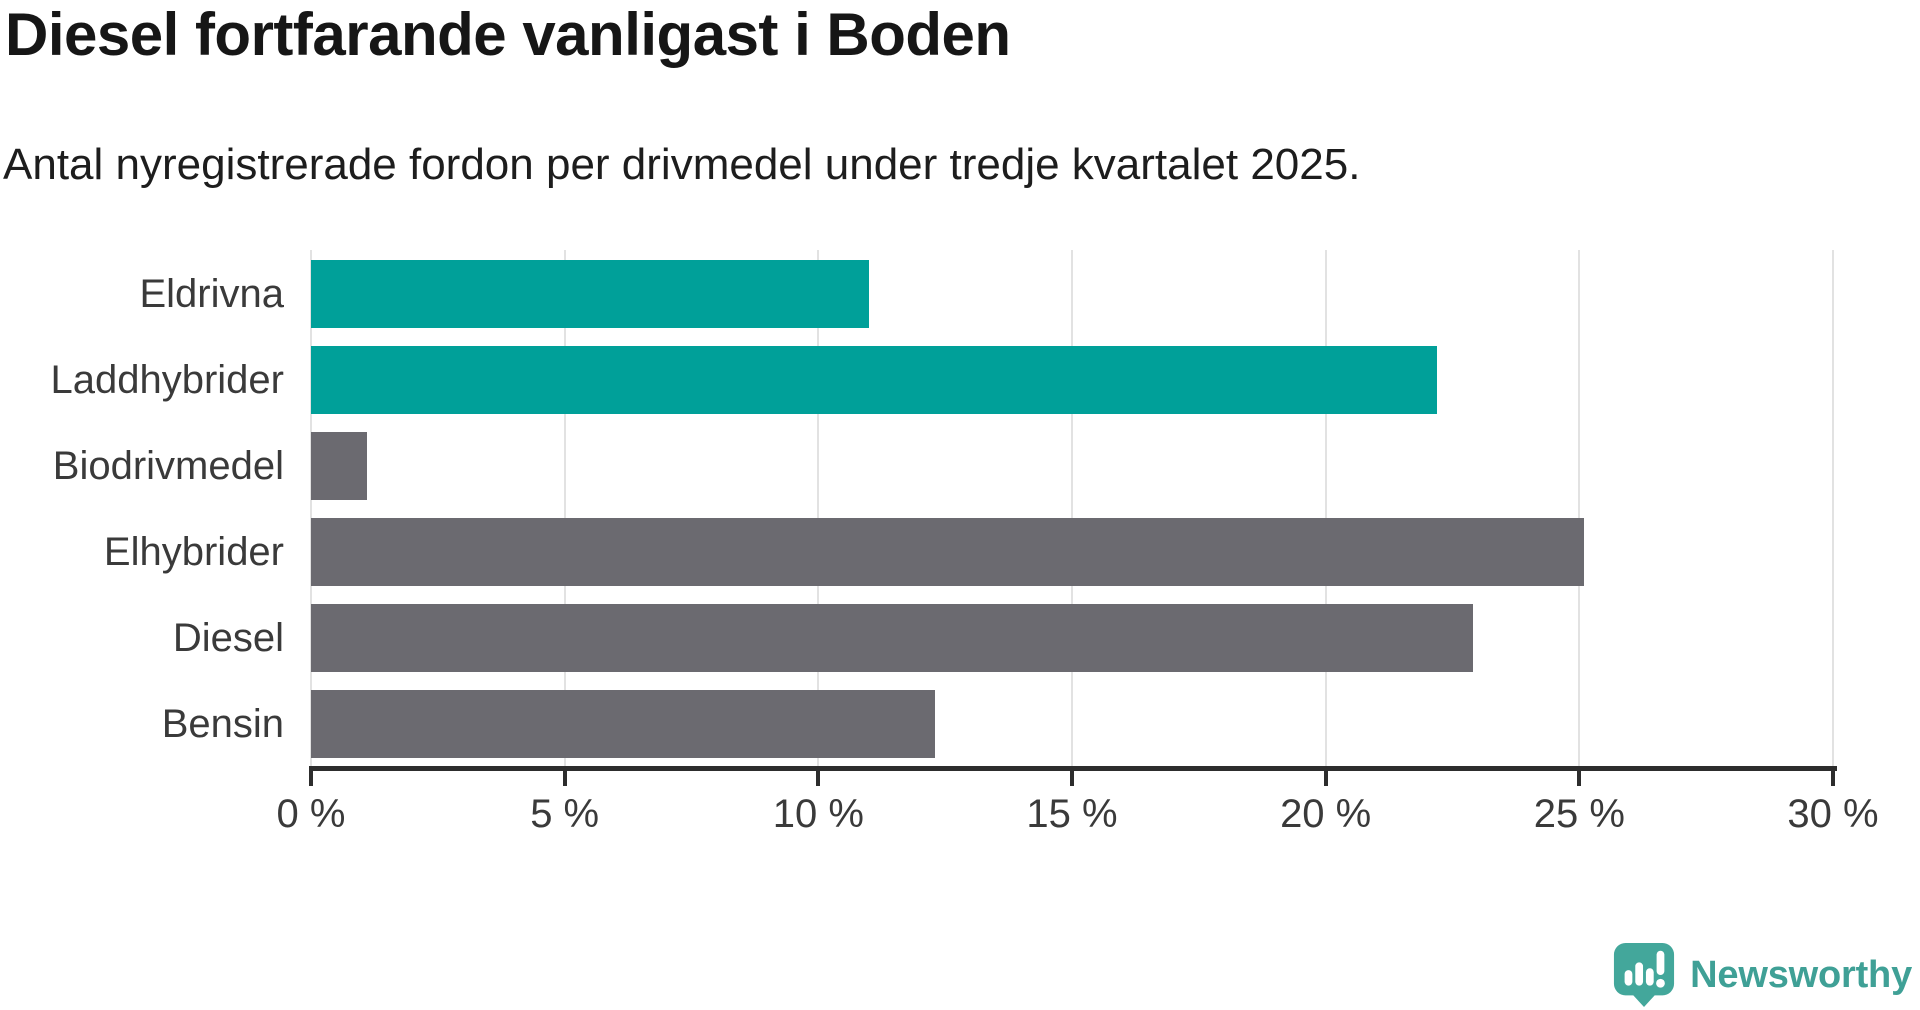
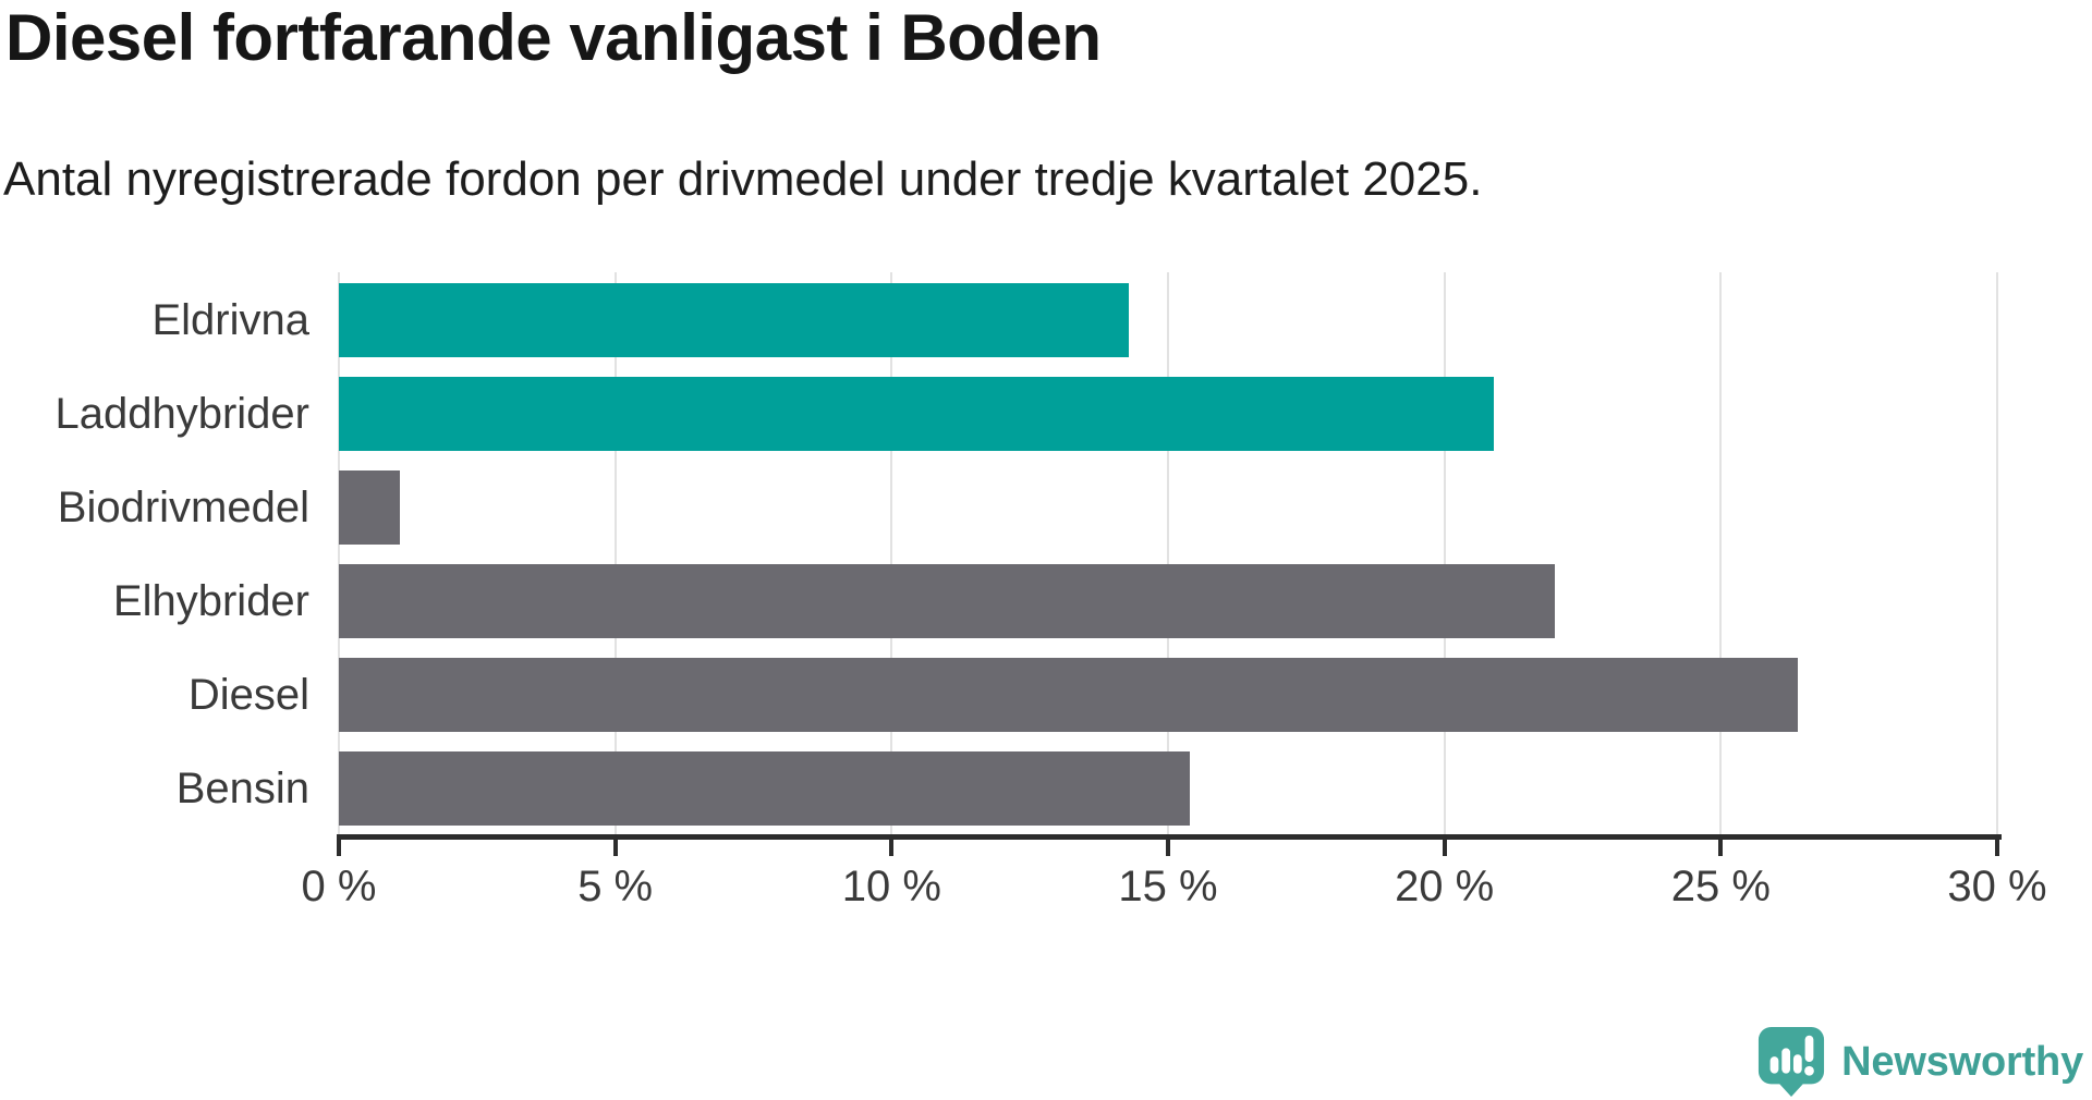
Eldrivna: 11.0% -> 14.3%
Laddhybrider: 22.2% -> 20.9%
Elhybrider: 25.1% -> 22.0%
Diesel: 22.9% -> 26.4%
Bensin: 12.3% -> 15.4%
